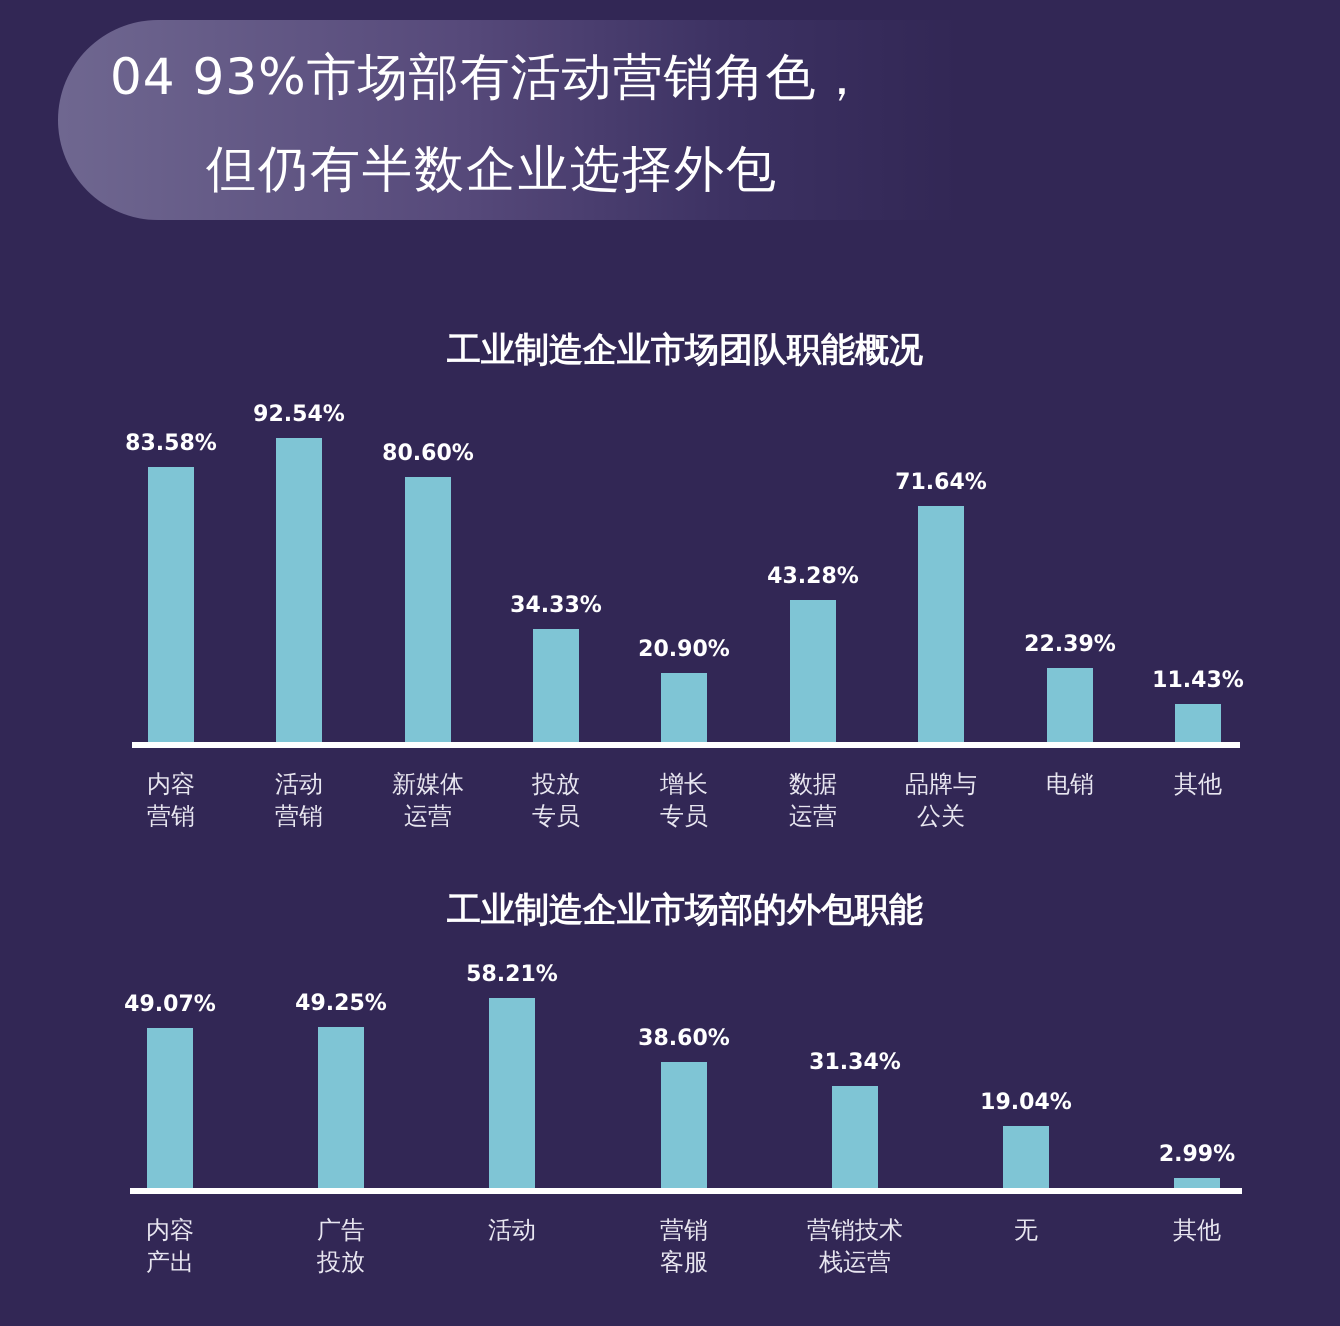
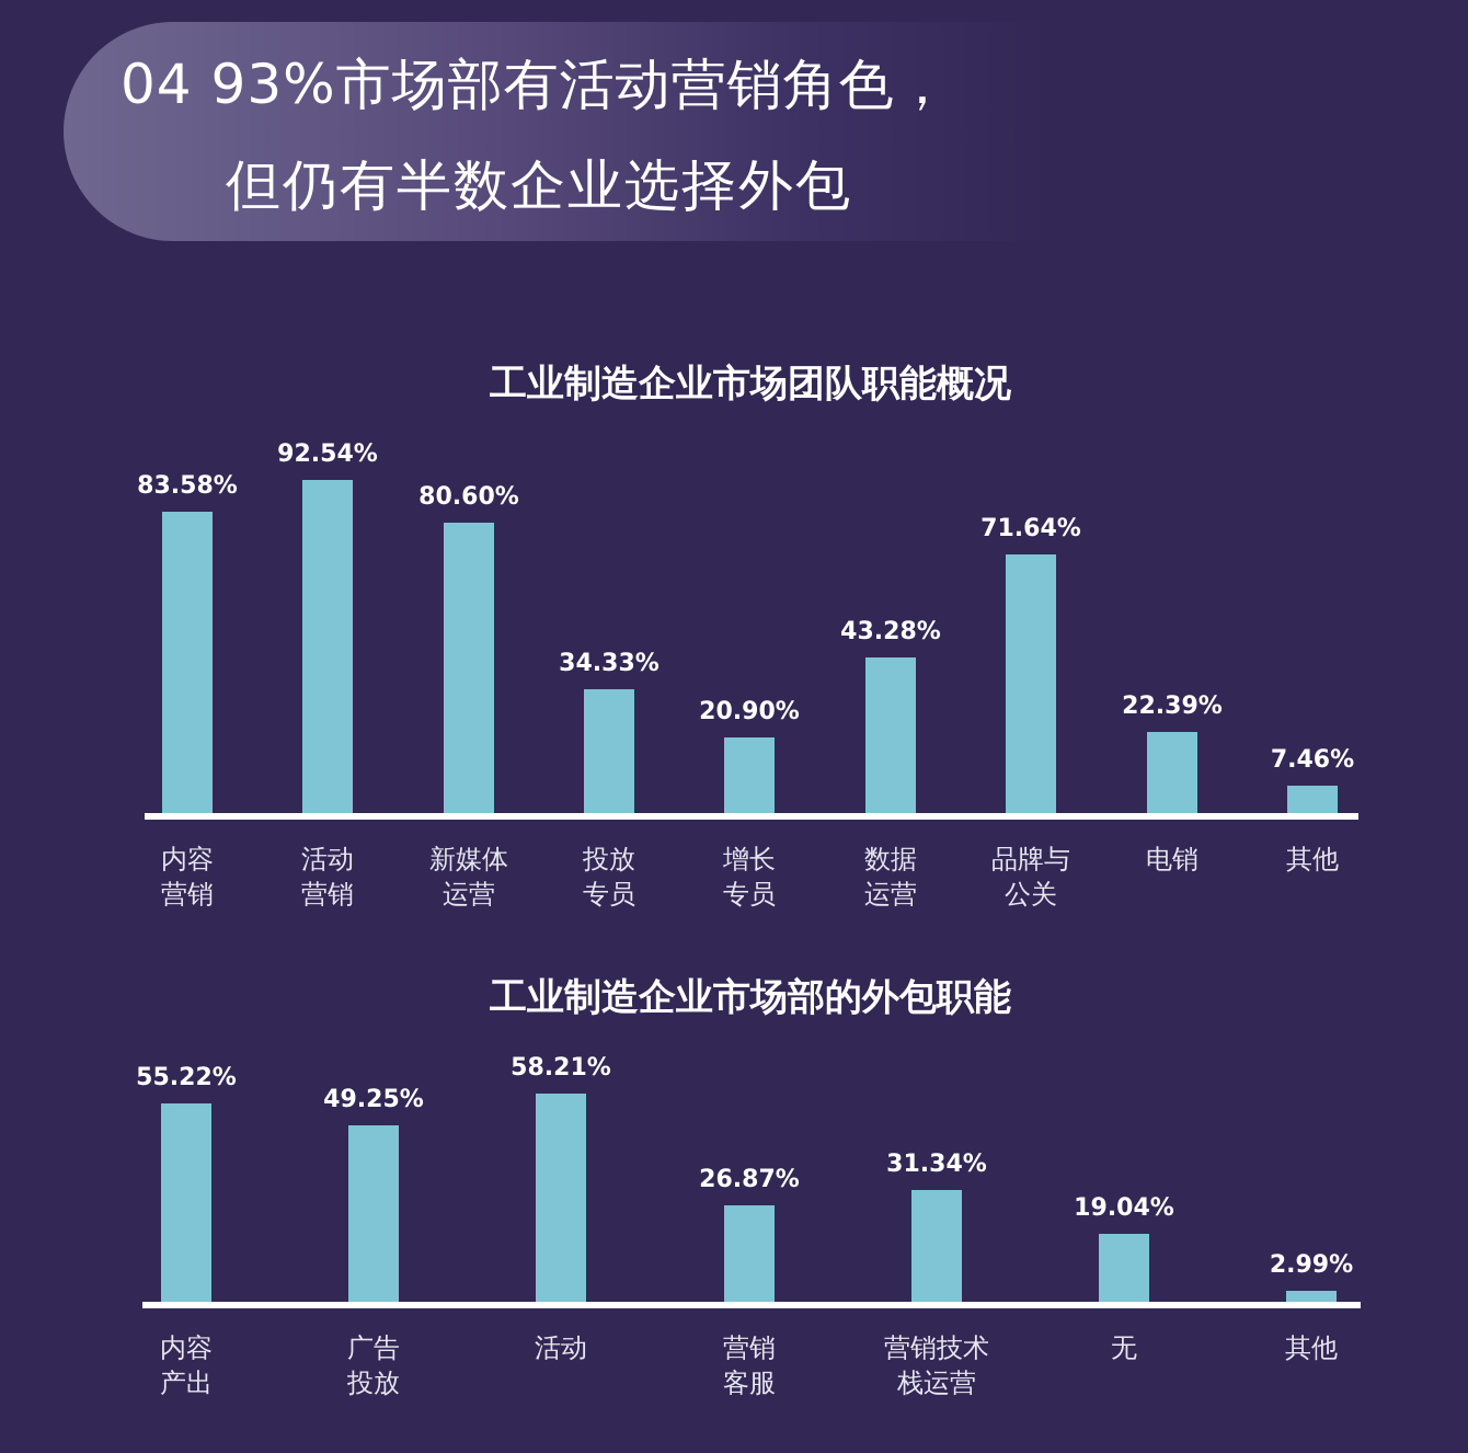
工业制造企业市场团队职能概况/其他: 11.43% -> 7.46%
工业制造企业市场部的外包职能/内容 产出: 49.07% -> 55.22%
工业制造企业市场部的外包职能/营销 客服: 38.60% -> 26.87%
